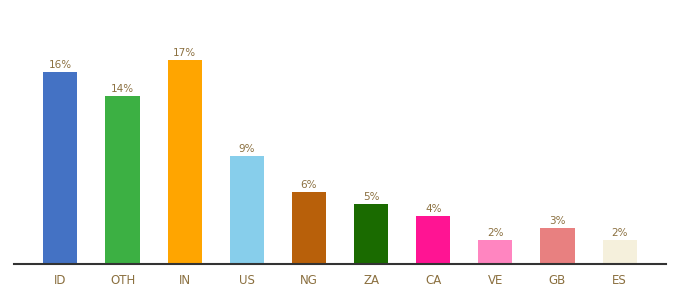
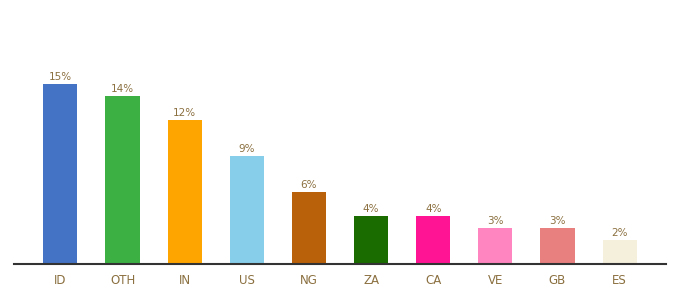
ID: 16% -> 15%
IN: 17% -> 12%
ZA: 5% -> 4%
VE: 2% -> 3%
